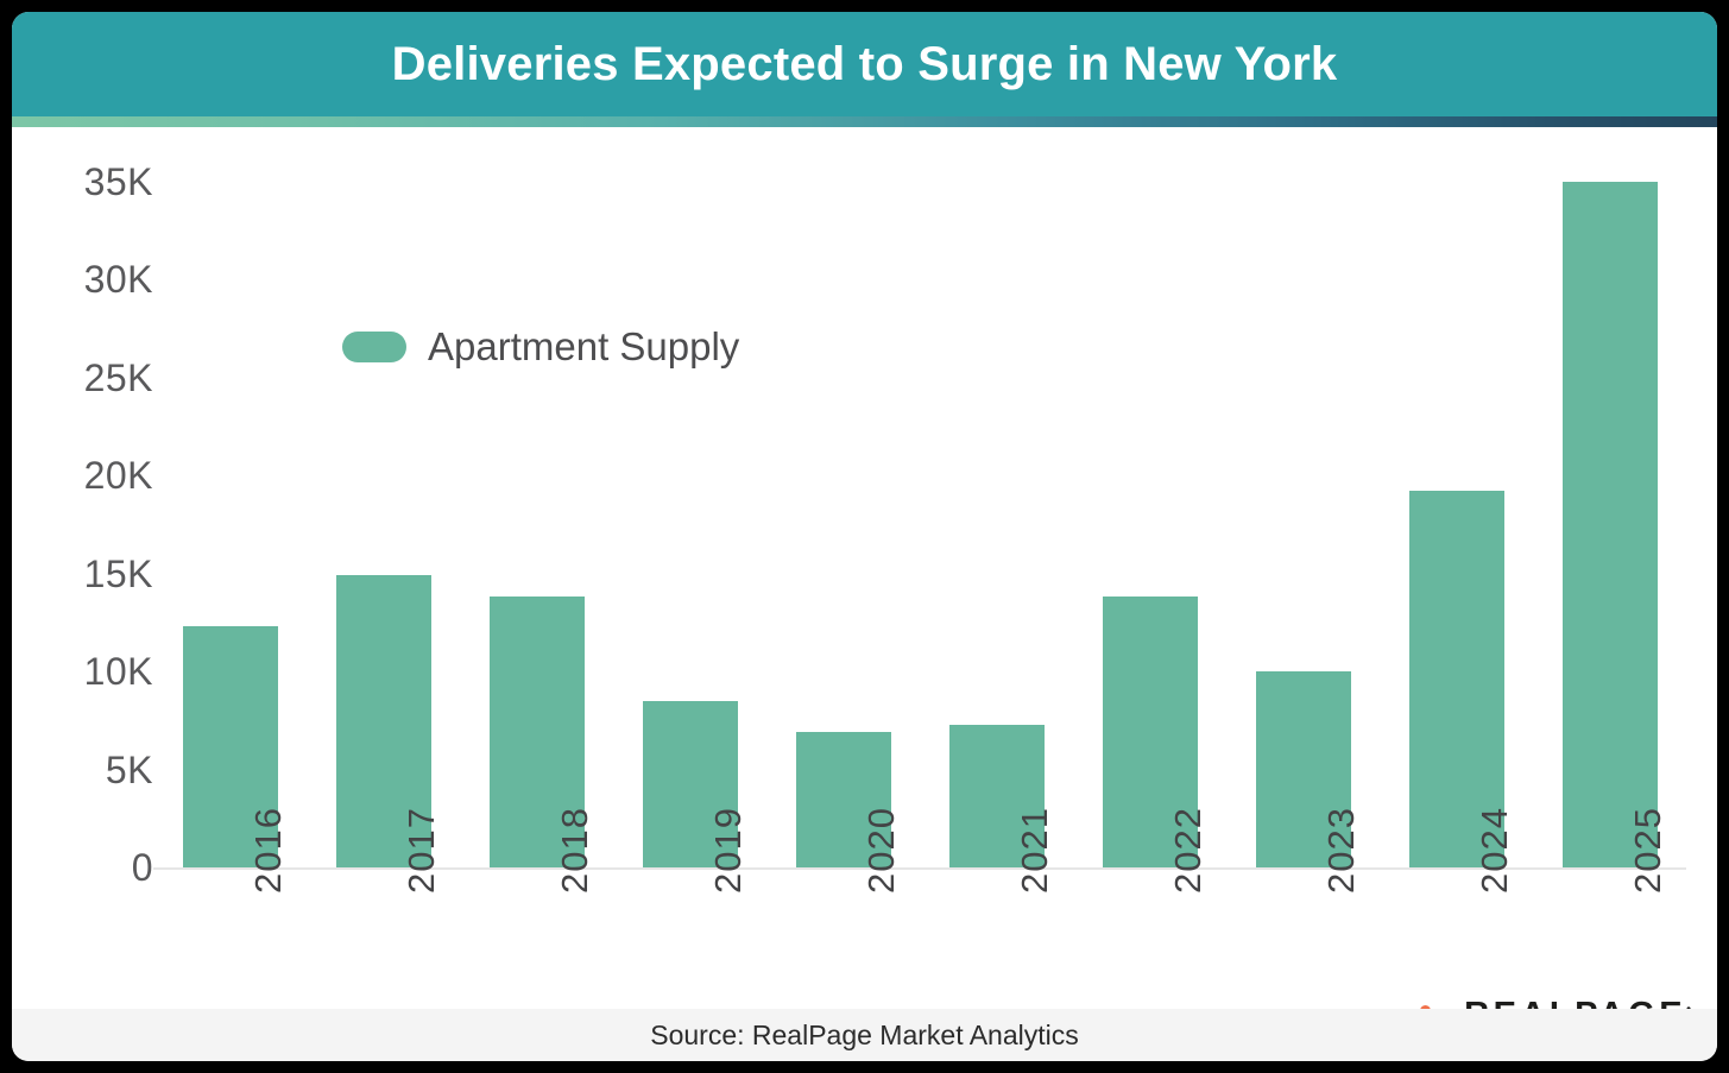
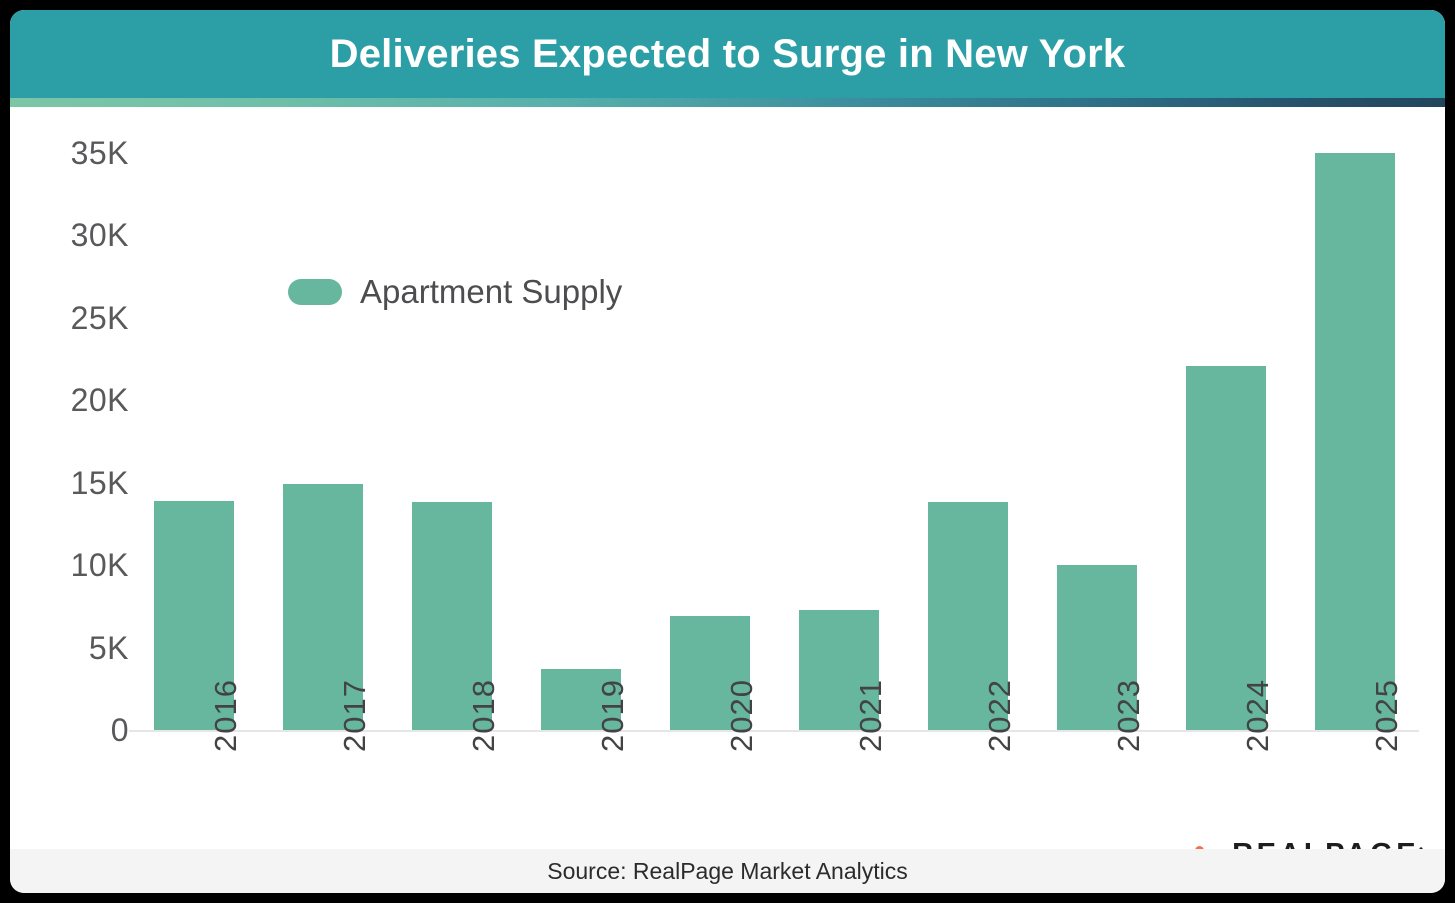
2016: 12.3K -> 13.9K
2019: 8.5K -> 3.7K
2024: 19.2K -> 22.1K
